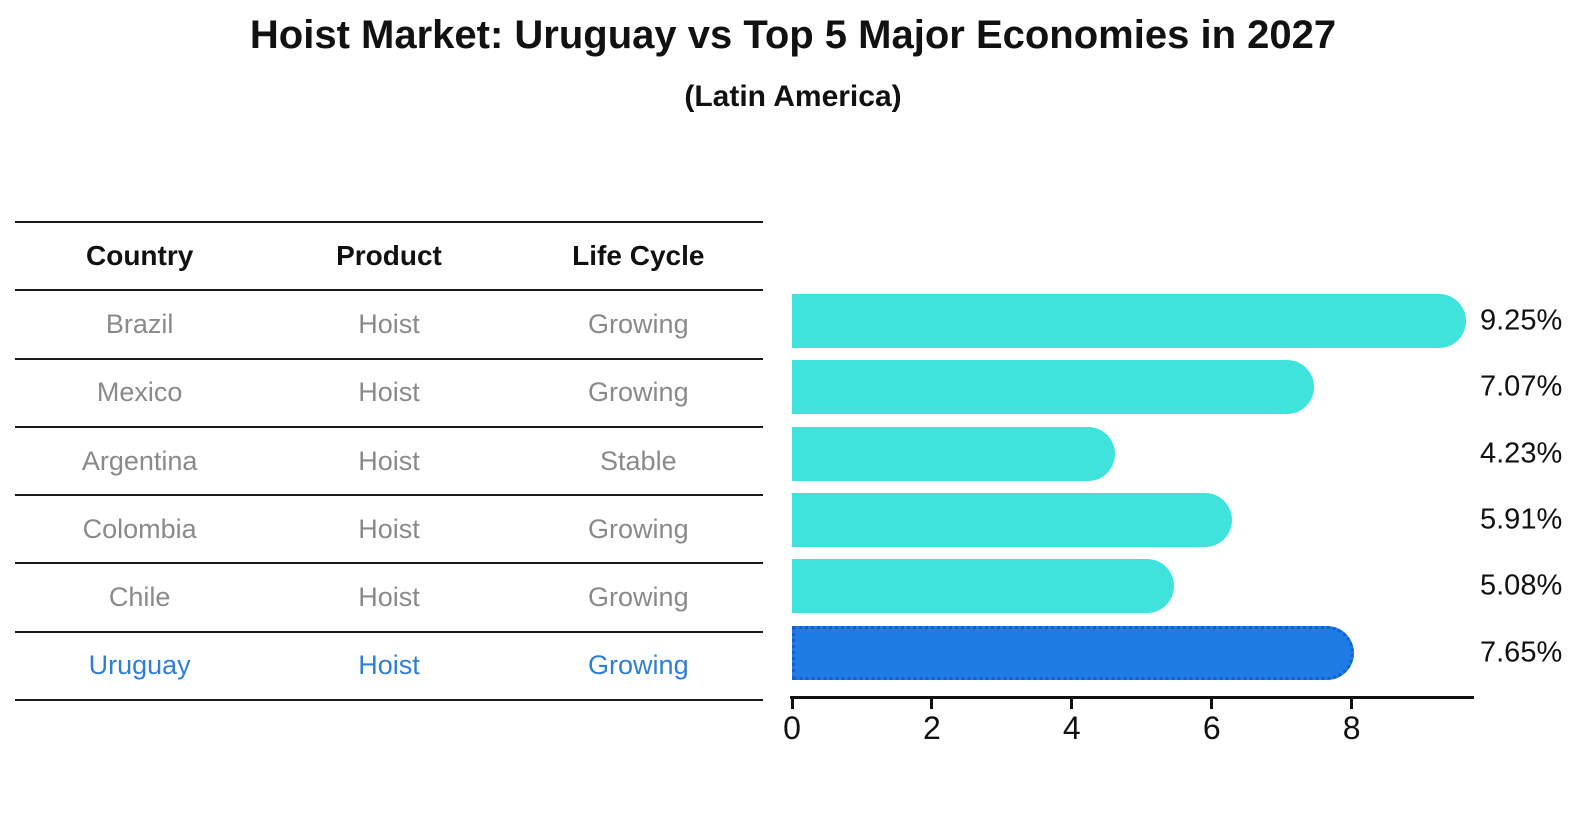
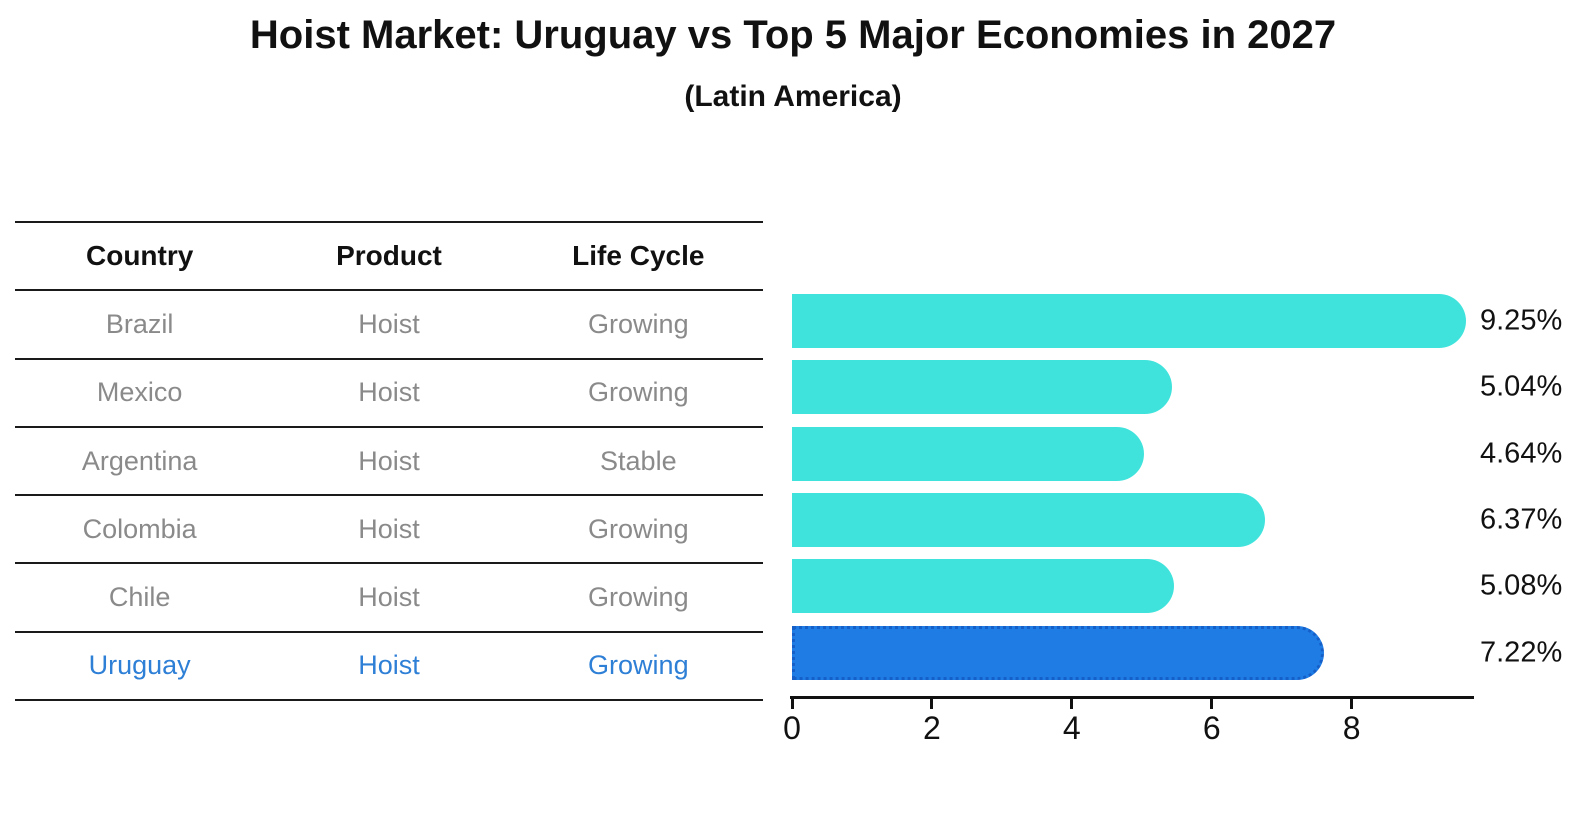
Mexico: 7.07% -> 5.04%
Argentina: 4.23% -> 4.64%
Colombia: 5.91% -> 6.37%
Uruguay: 7.65% -> 7.22%
